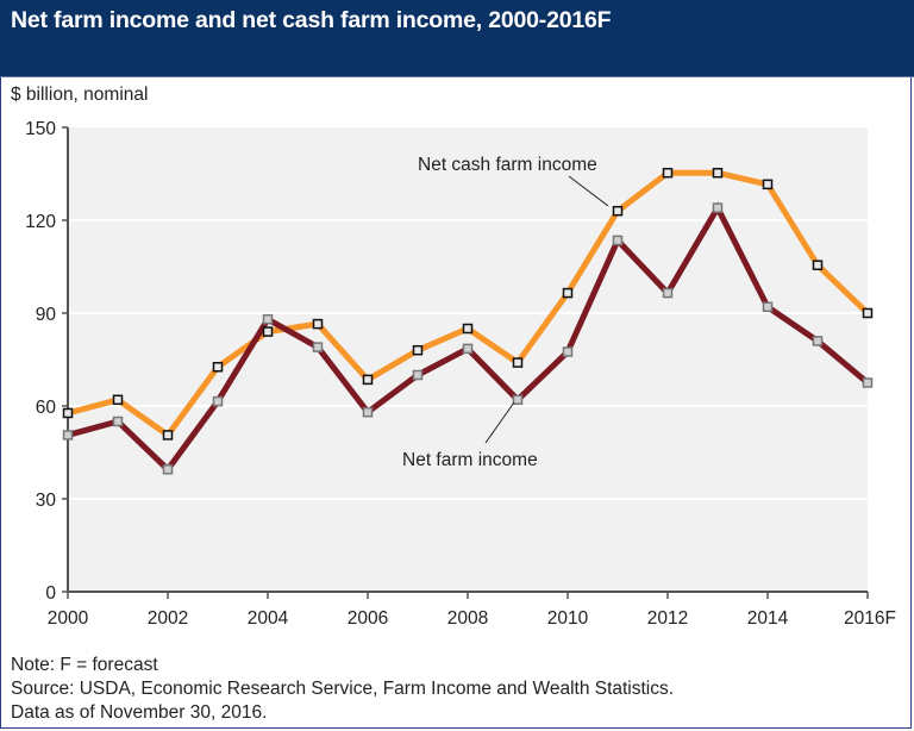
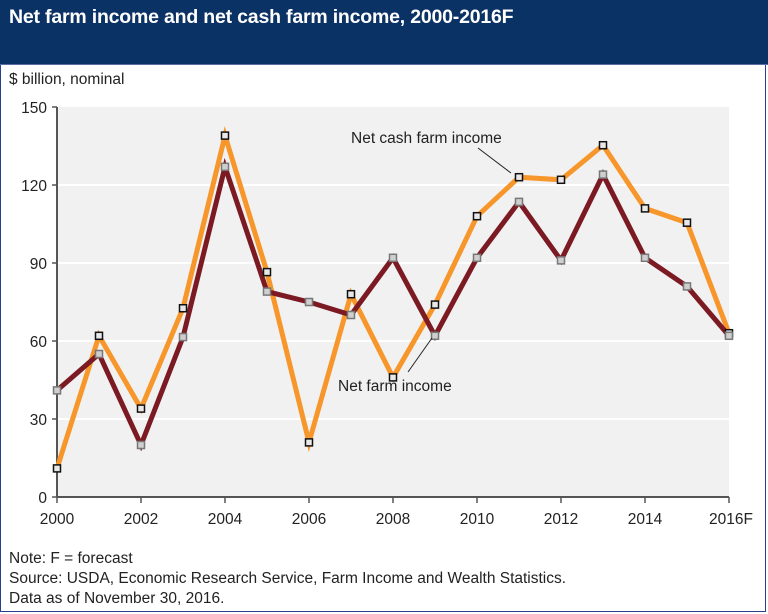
Net cash farm income/2000: 58 -> 11
Net farm income/2000: 51 -> 41
Net cash farm income/2002: 51 -> 34
Net farm income/2002: 40 -> 20
Net cash farm income/2004: 84 -> 139
Net farm income/2004: 88 -> 127
Net cash farm income/2006: 68 -> 21
Net farm income/2006: 58 -> 75
Net cash farm income/2008: 85 -> 46
Net farm income/2008: 78 -> 92
Net cash farm income/2010: 96 -> 108
Net farm income/2010: 78 -> 92
Net cash farm income/2012: 135 -> 122
Net farm income/2012: 96 -> 91
Net cash farm income/2014: 132 -> 111
Net cash farm income/2016F: 90 -> 63
Net farm income/2016F: 68 -> 62
